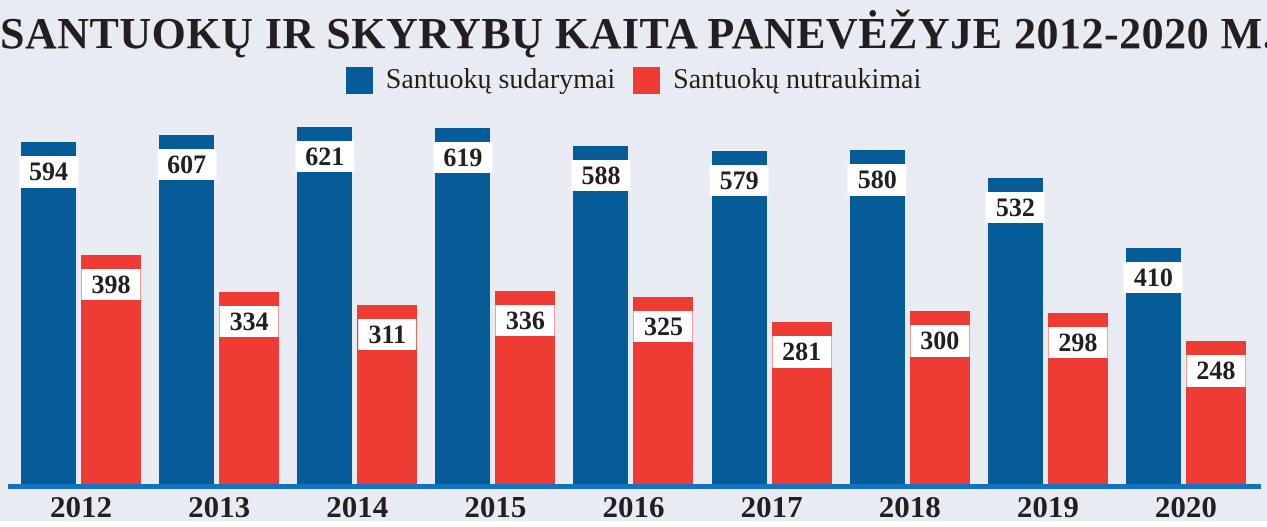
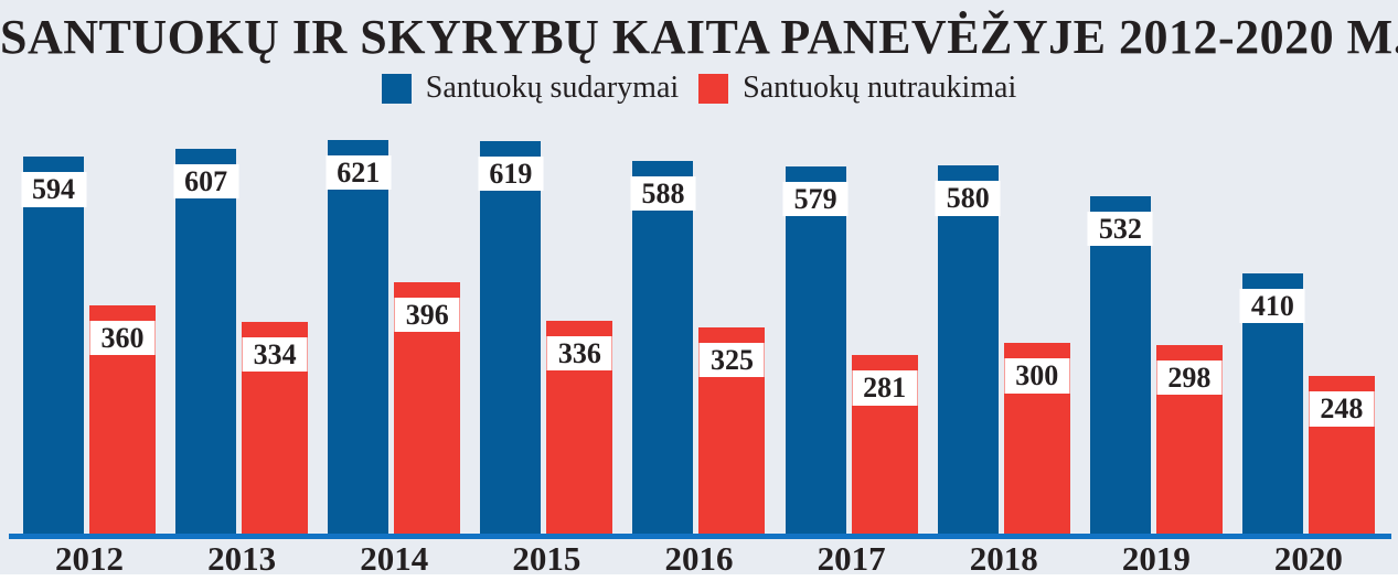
Santuokų nutraukimai/2012: 398 -> 360
Santuokų nutraukimai/2014: 311 -> 396
